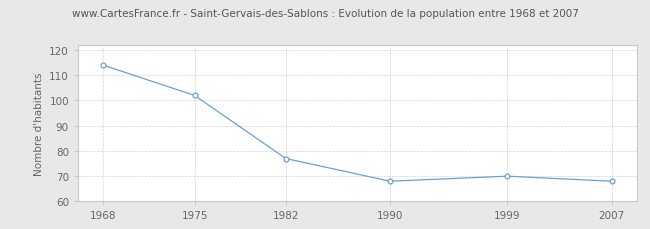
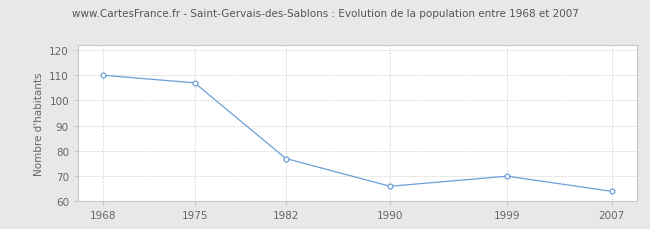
1968: 114 -> 110
1975: 102 -> 107
1990: 68 -> 66
2007: 68 -> 64
